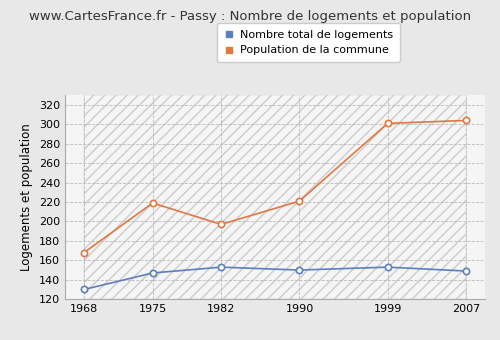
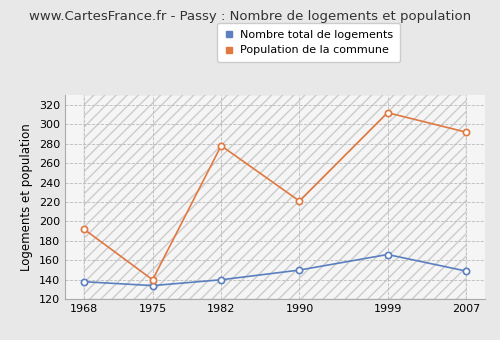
Nombre total de logements/1968: 130 -> 138
Population de la commune/1968: 168 -> 192
Nombre total de logements/1975: 147 -> 134
Population de la commune/1975: 219 -> 140
Nombre total de logements/1982: 153 -> 140
Population de la commune/1982: 197 -> 278
Nombre total de logements/1999: 153 -> 166
Population de la commune/1999: 301 -> 312
Population de la commune/2007: 304 -> 292
